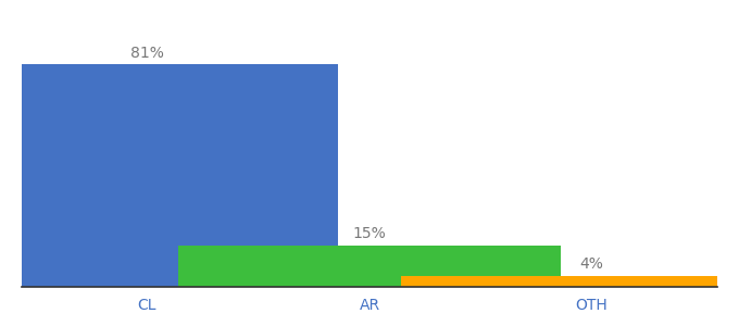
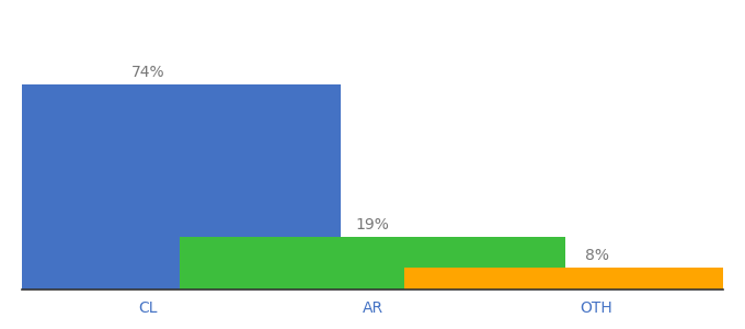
CL: 81% -> 74%
AR: 15% -> 19%
OTH: 4% -> 8%
